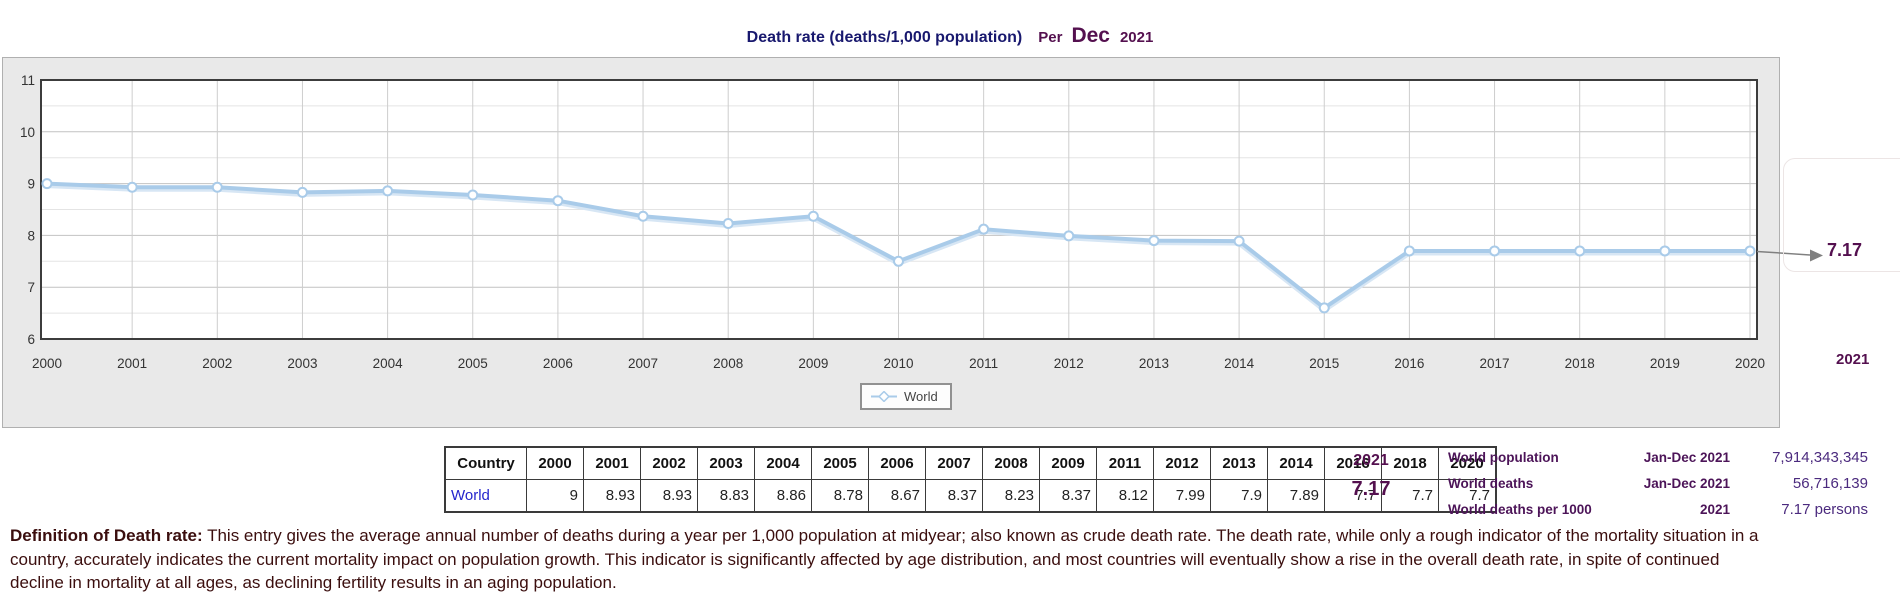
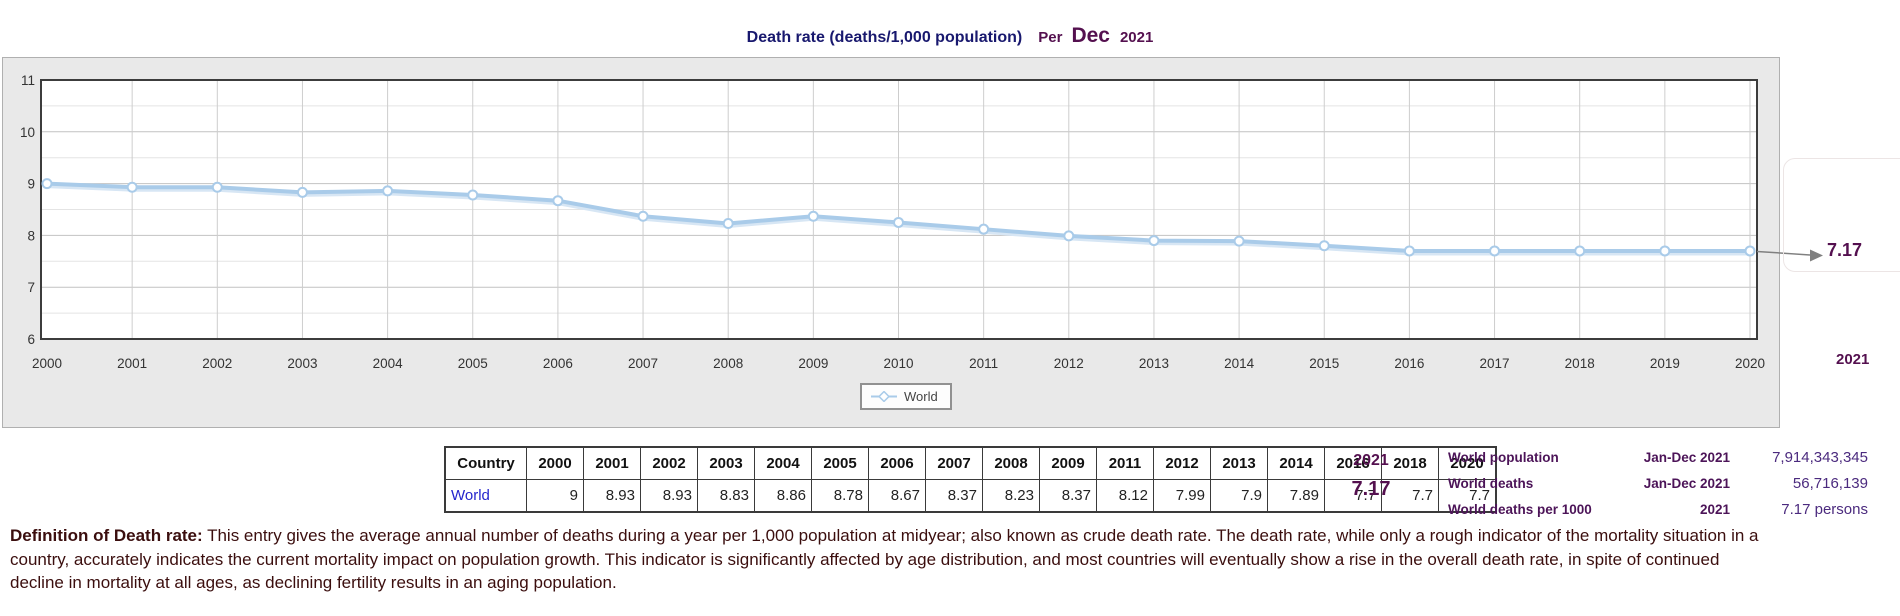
2010: 7.5 -> 8.2
2015: 6.6 -> 7.8
